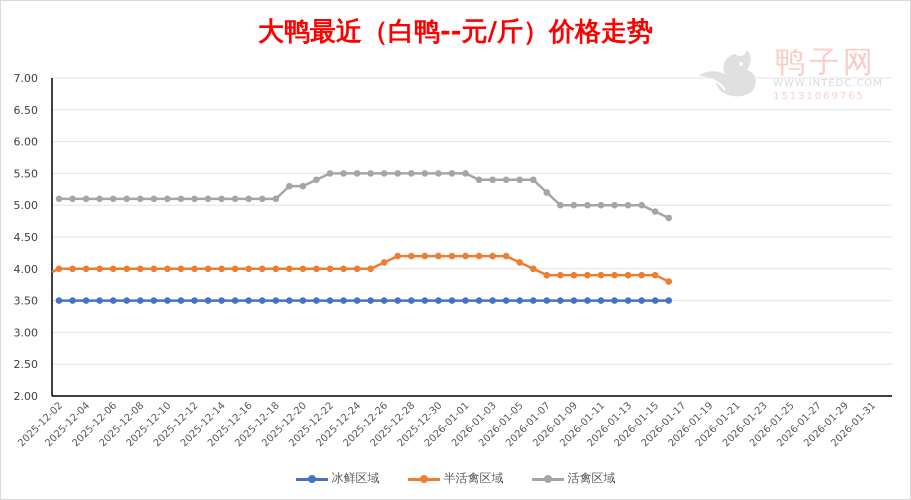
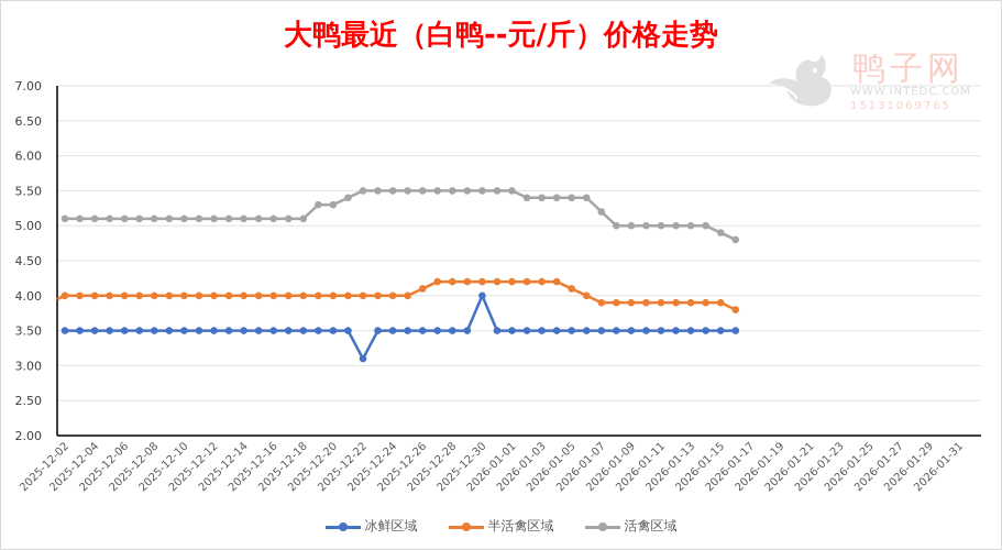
冰鲜区域/2025-12-22: 3.5 -> 3.1
冰鲜区域/2025-12-30: 3.5 -> 4.0
